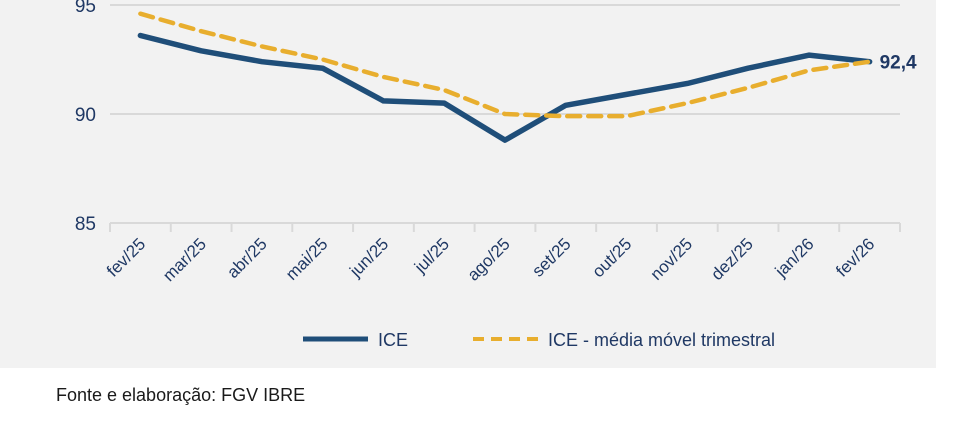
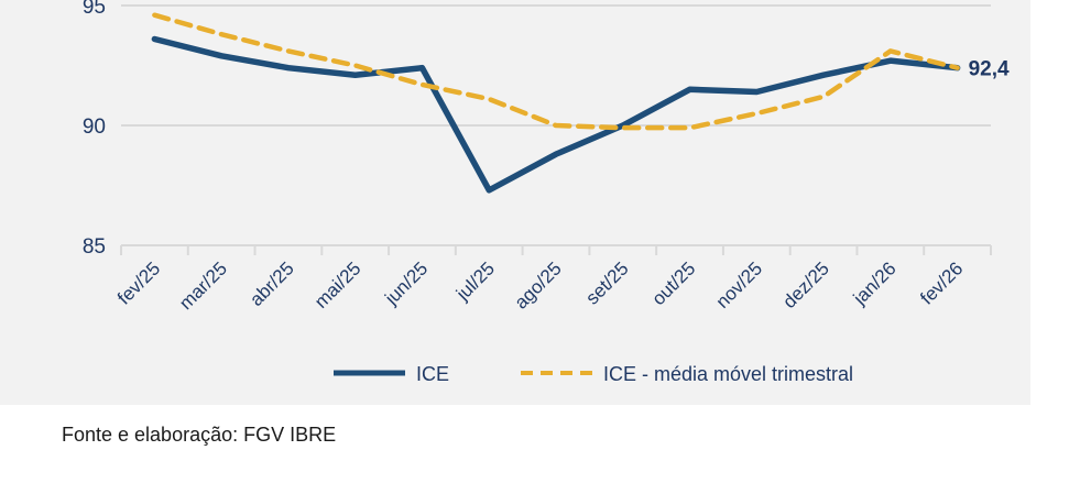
ICE/jun/25: 90.6 -> 92.4
ICE/jul/25: 90.5 -> 87.3
ICE/set/25: 90.4 -> 90.0
ICE/out/25: 90.9 -> 91.5
ICE - média móvel trimestral/jan/26: 92.0 -> 93.1
